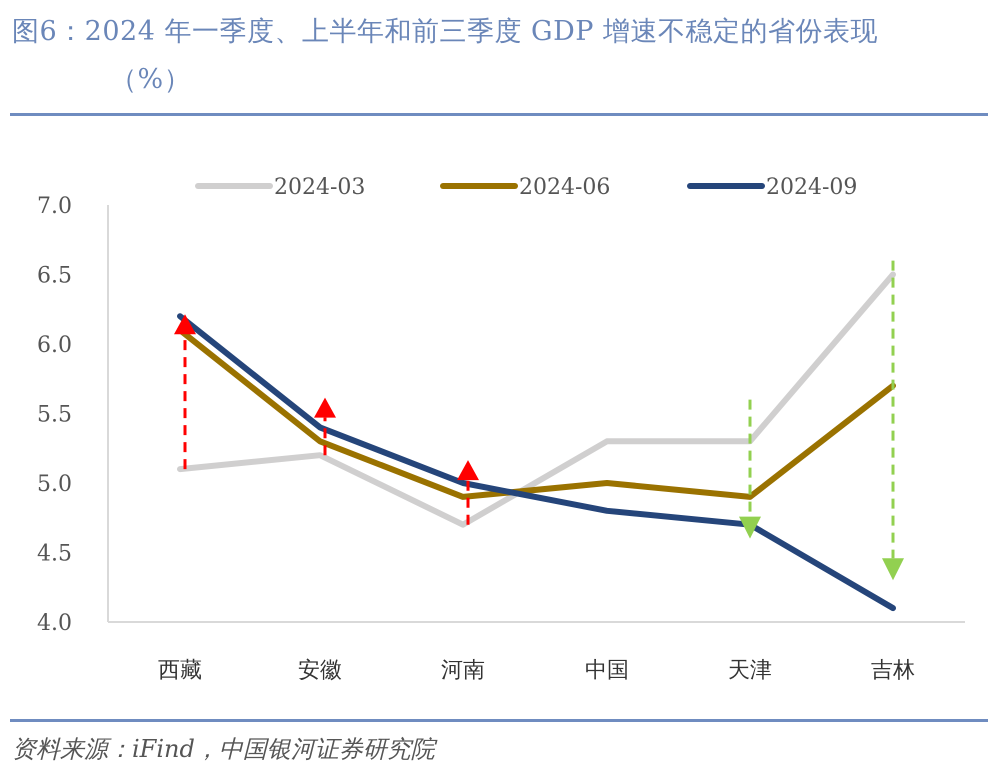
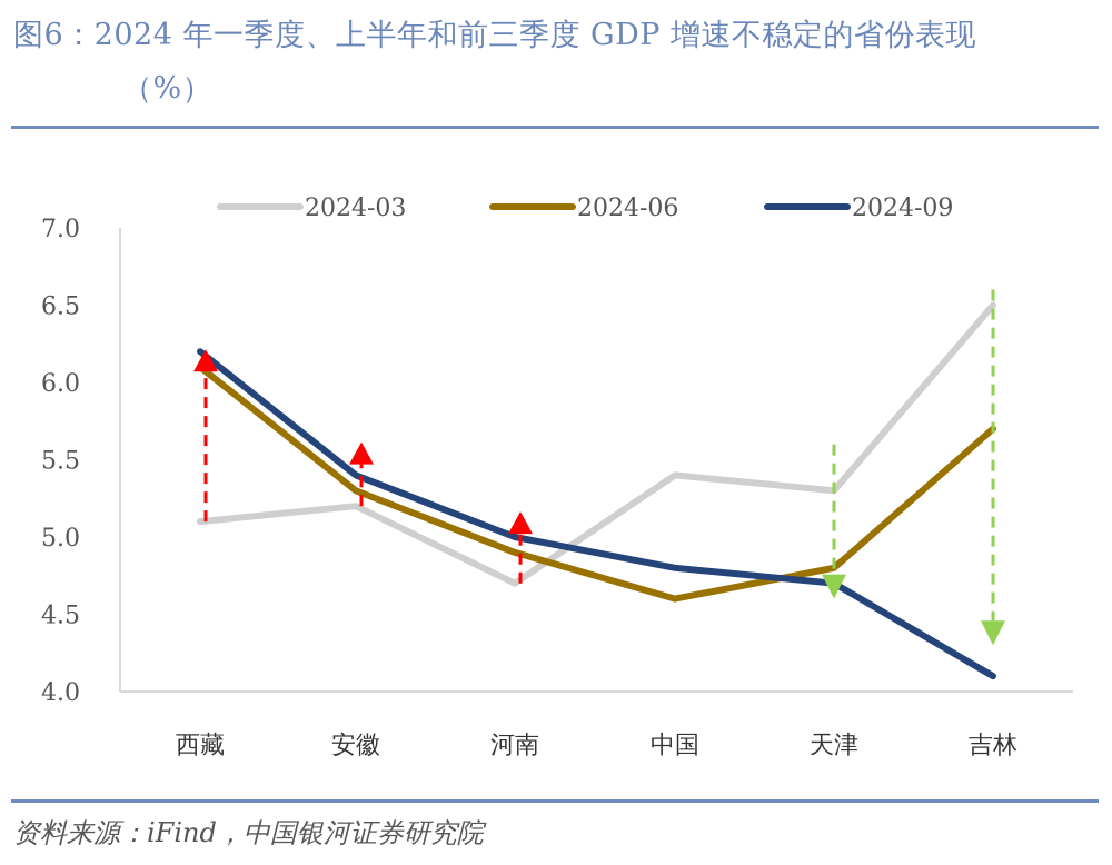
2024-03/中国: 5.3 -> 5.4
2024-06/中国: 5.0 -> 4.6
2024-06/天津: 4.9 -> 4.8
